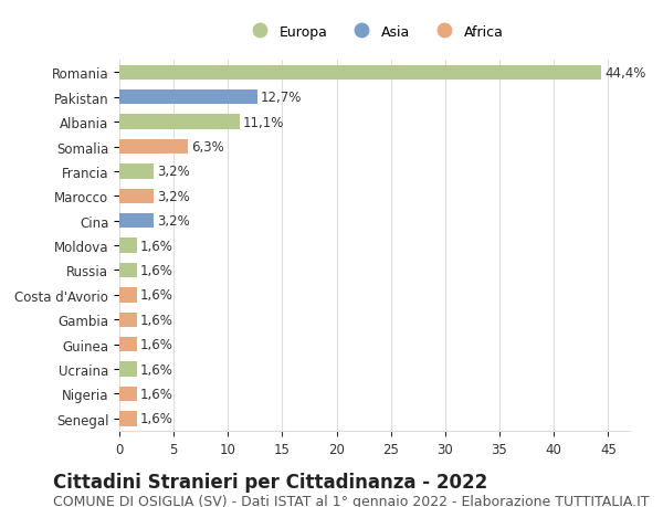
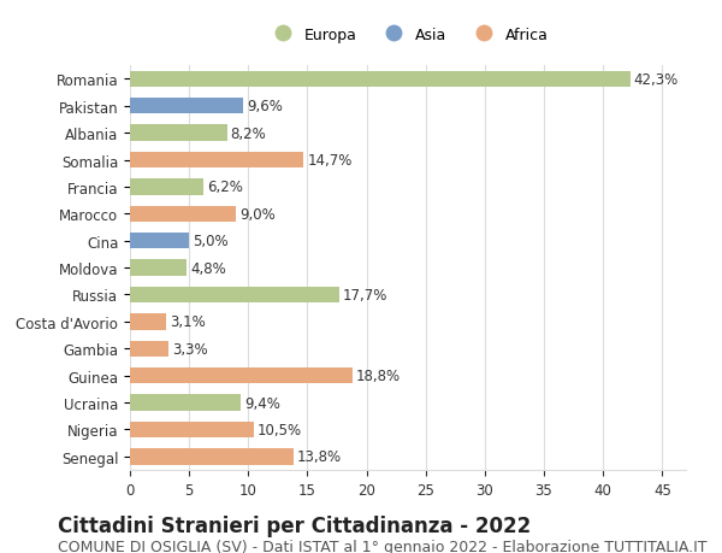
Romania: 44,4% -> 42,3%
Pakistan: 12,7% -> 9,6%
Albania: 11,1% -> 8,2%
Somalia: 6,3% -> 14,7%
Francia: 3,2% -> 6,2%
Marocco: 3,2% -> 9,0%
Cina: 3,2% -> 5,0%
Moldova: 1,6% -> 4,8%
Russia: 1,6% -> 17,7%
Costa d'Avorio: 1,6% -> 3,1%
Gambia: 1,6% -> 3,3%
Guinea: 1,6% -> 18,8%
Ucraina: 1,6% -> 9,4%
Nigeria: 1,6% -> 10,5%
Senegal: 1,6% -> 13,8%
